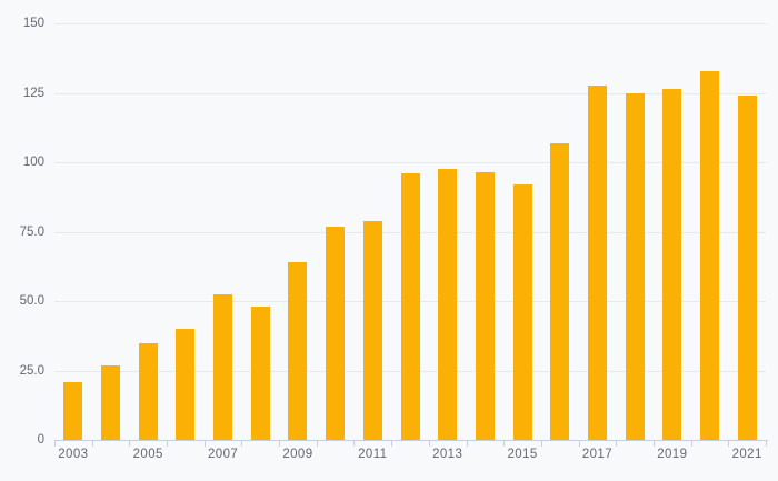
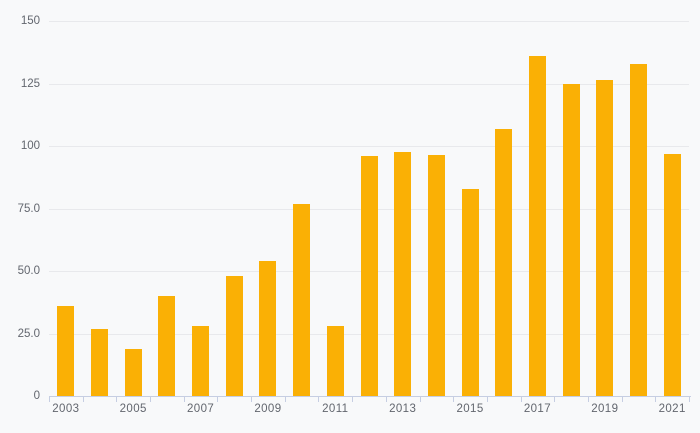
2003: 21 -> 36
2005: 35 -> 19
2007: 52 -> 28
2009: 64 -> 54
2011: 79 -> 28
2015: 92 -> 83
2017: 128 -> 136
2021: 124 -> 97
